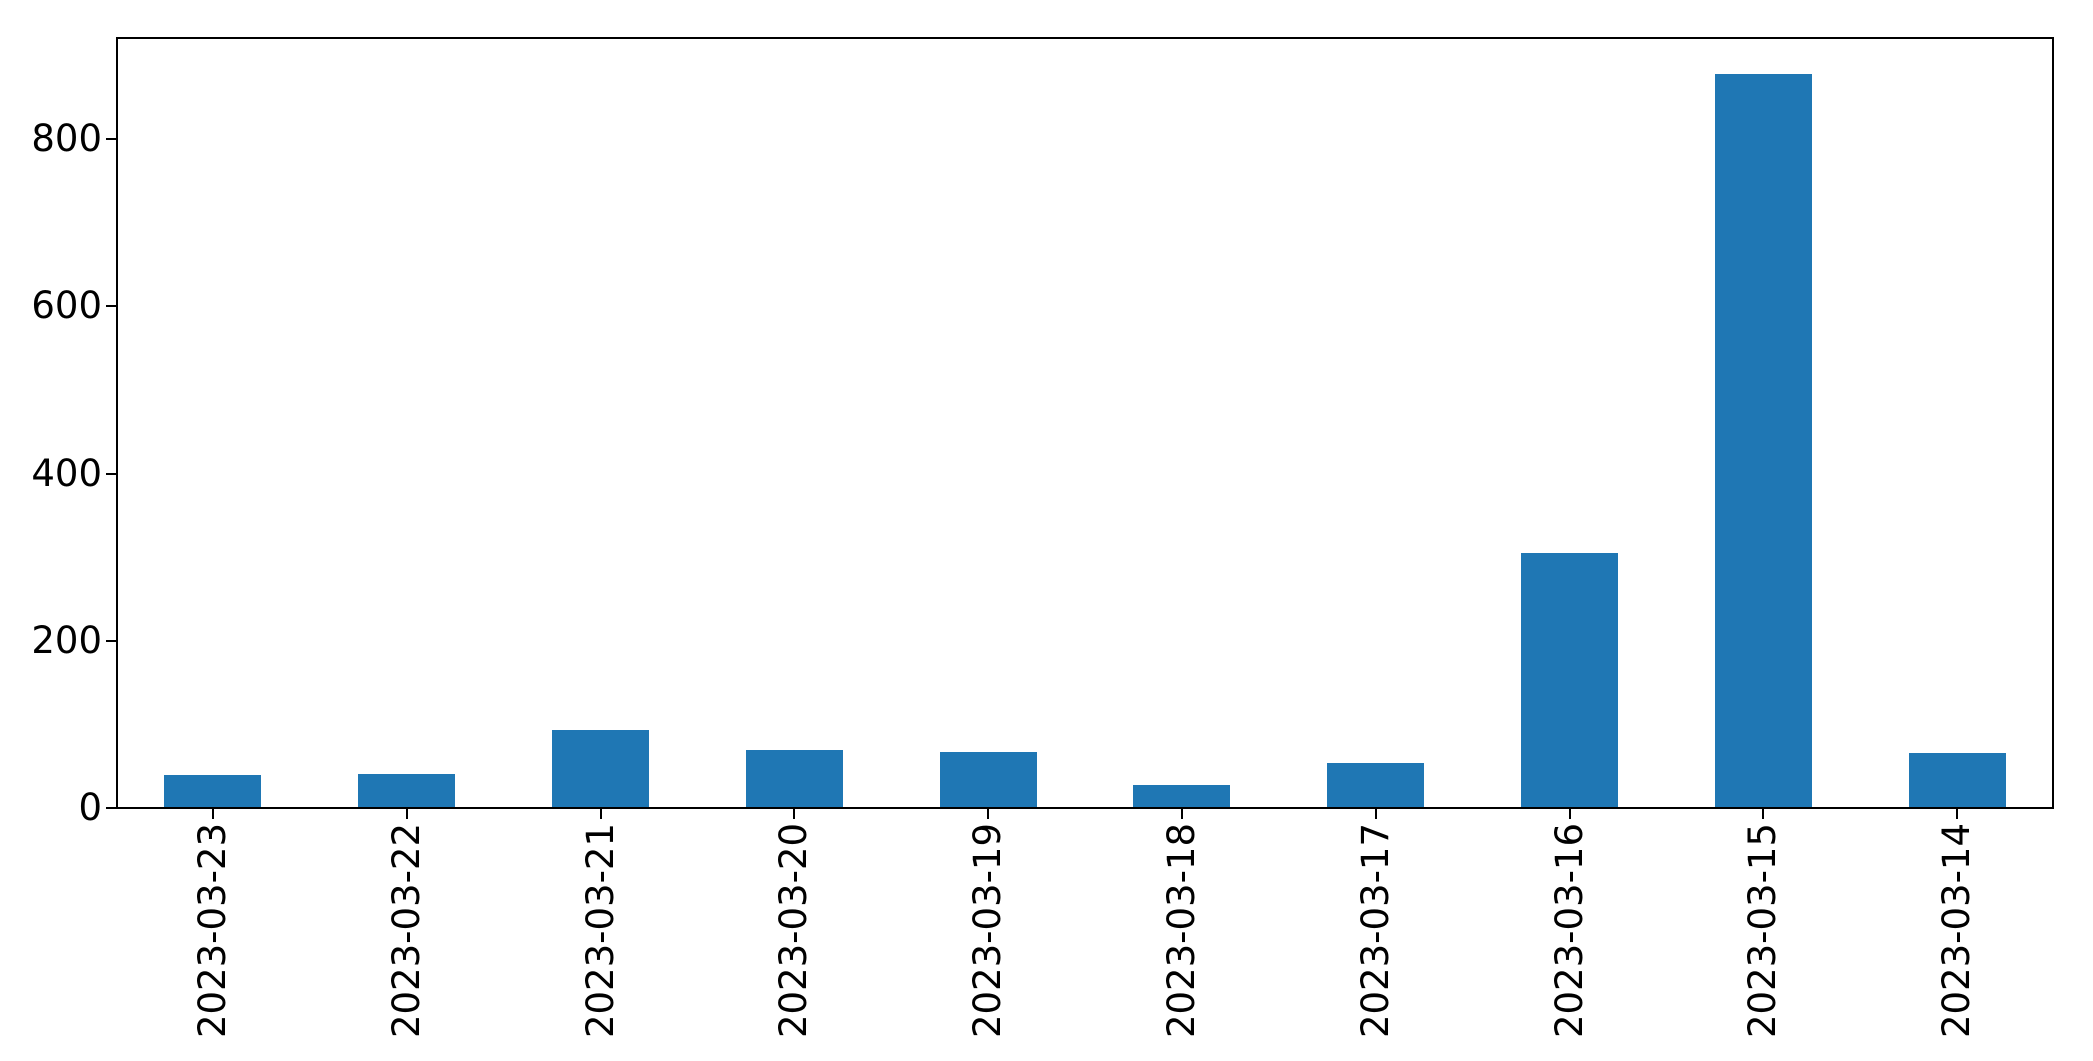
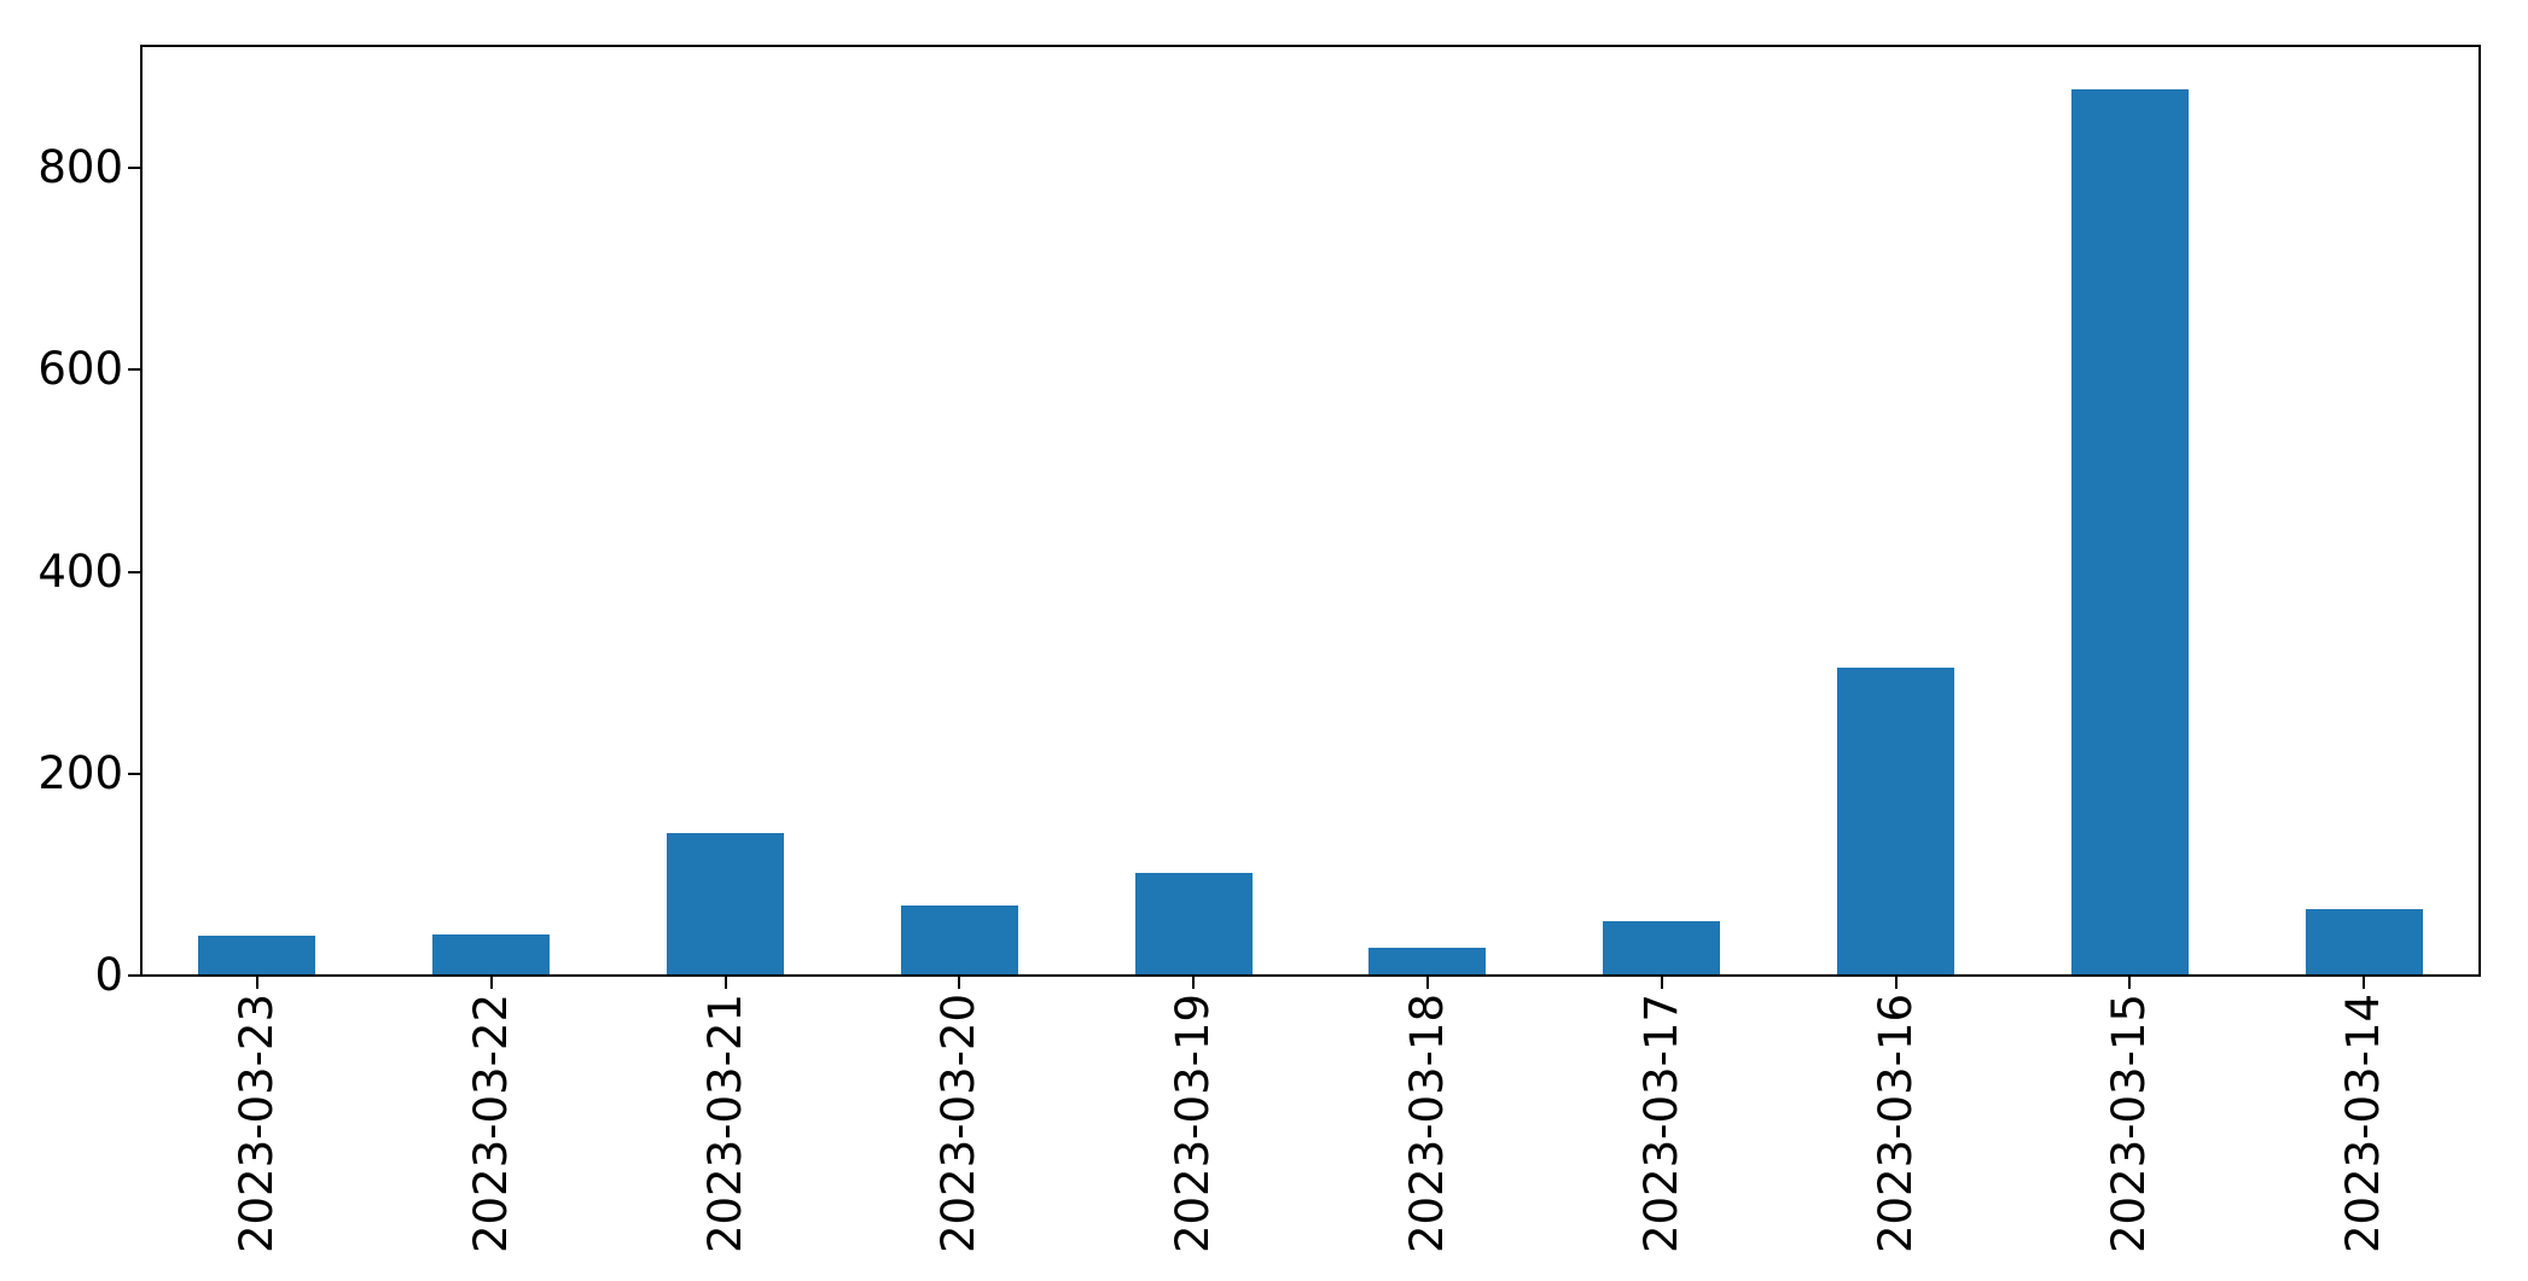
2023-03-21: 90 -> 140
2023-03-19: 70 -> 100
